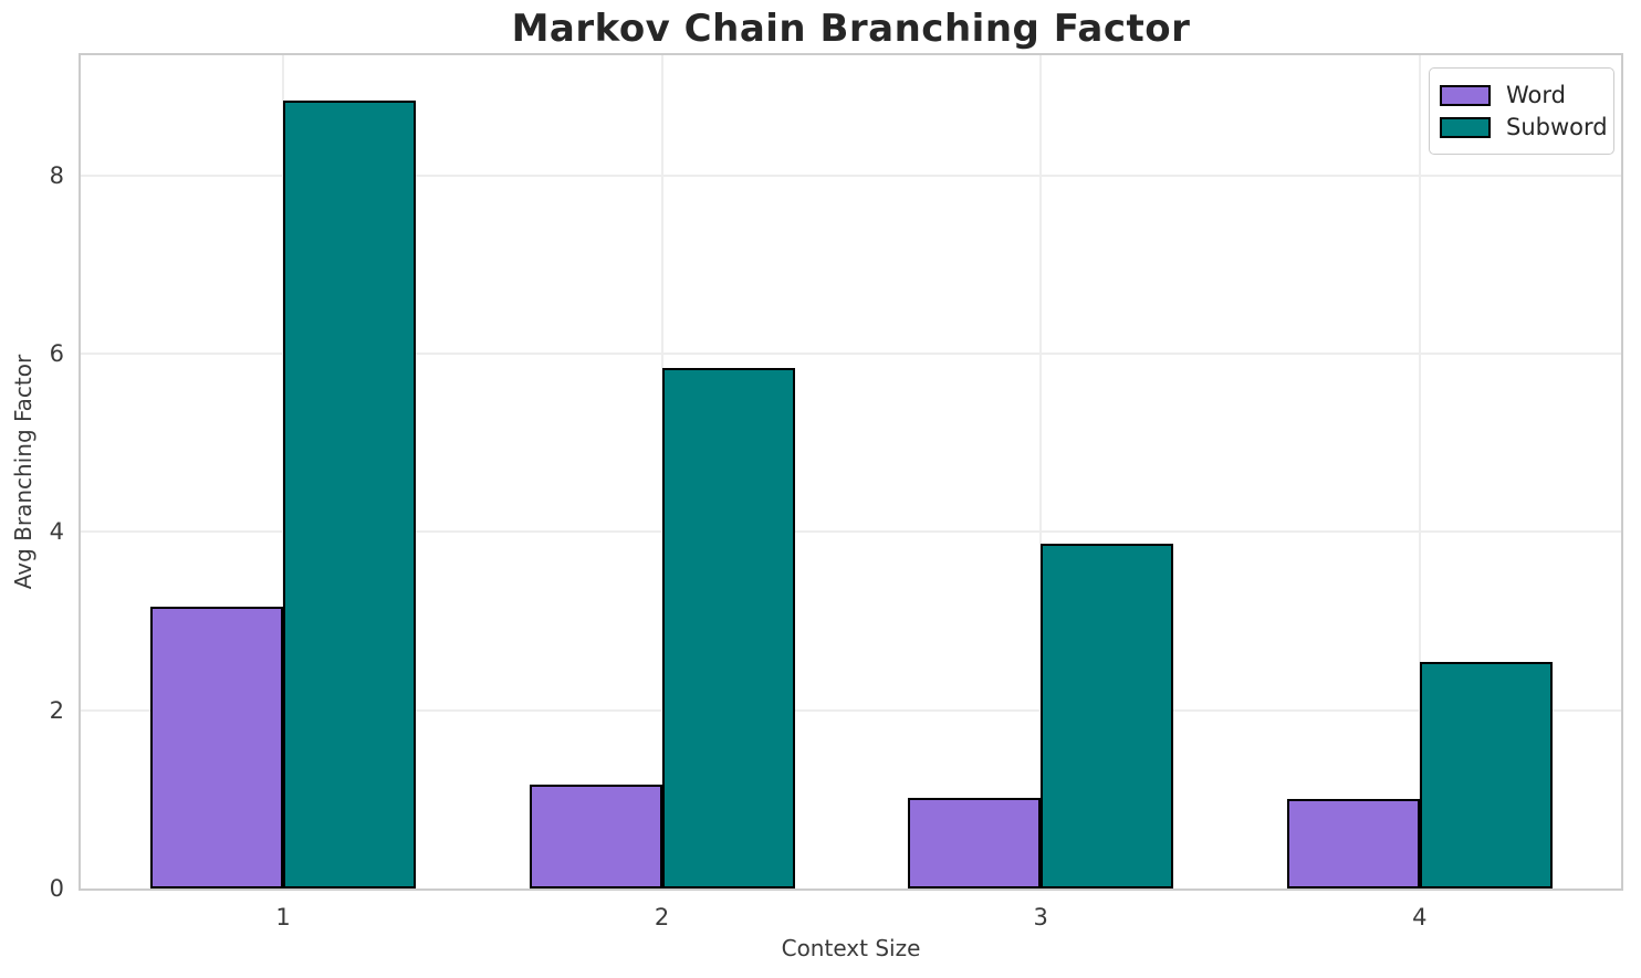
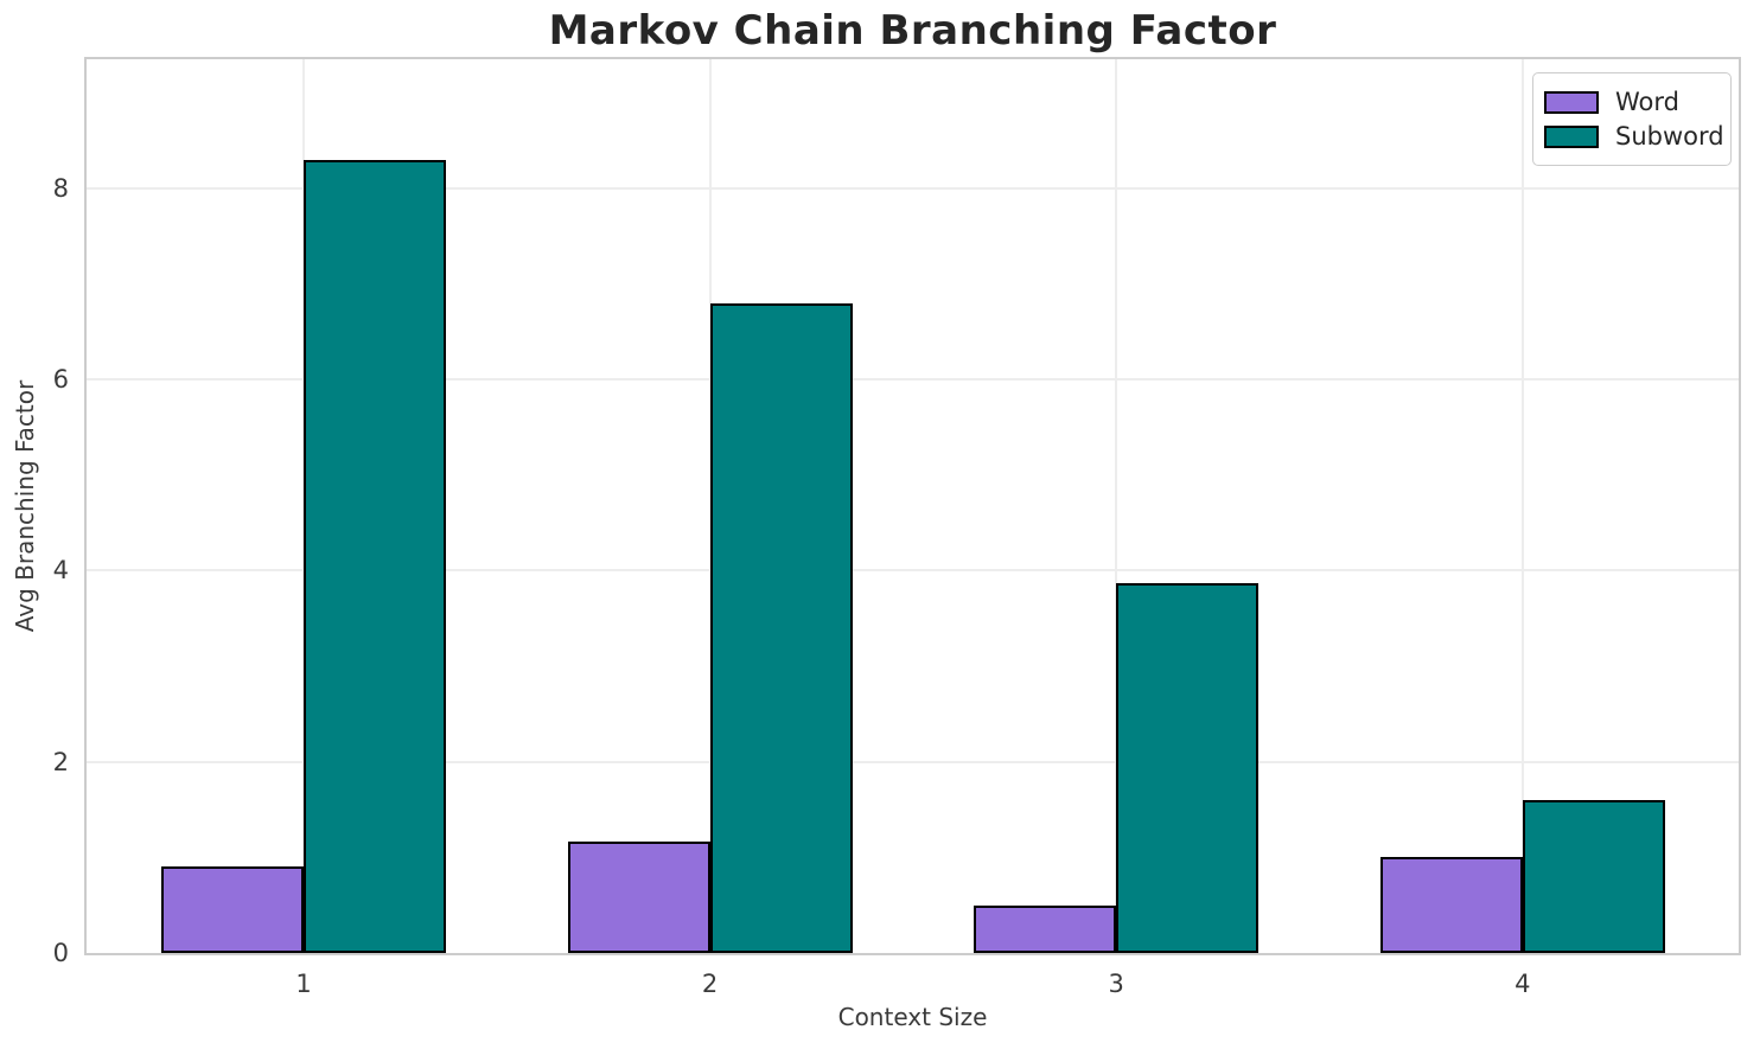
Word/1: 3.2 -> 0.9
Subword/1: 8.8 -> 8.3
Subword/2: 5.8 -> 6.8
Word/3: 1.0 -> 0.5
Subword/4: 2.5 -> 1.6
